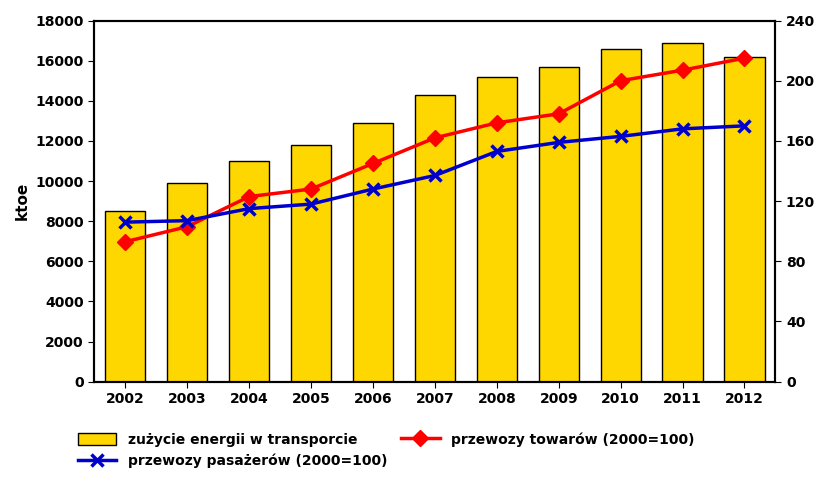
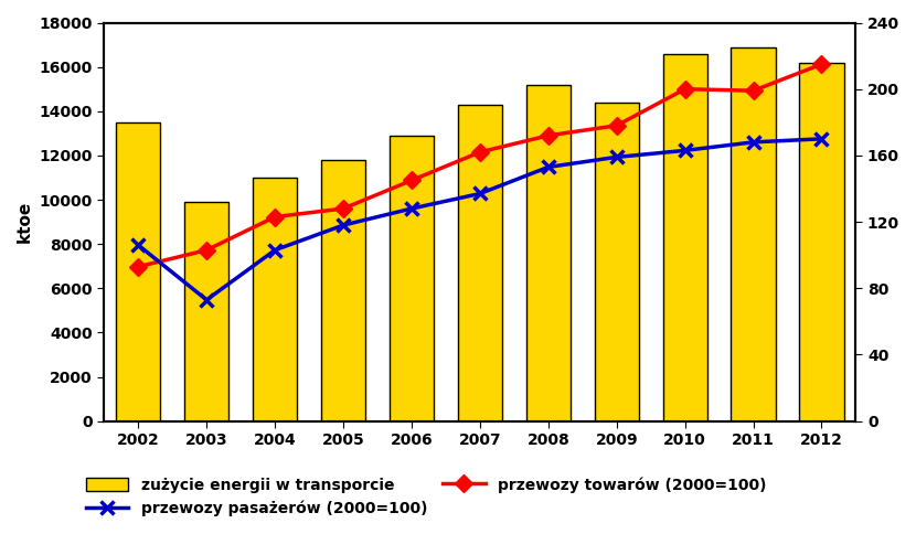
zużycie energii w transporcie/2002: 8500 -> 13500
przewozy pasażerów (2000=100)/2003: 107 -> 73
przewozy pasażerów (2000=100)/2004: 115 -> 103
zużycie energii w transporcie/2009: 15700 -> 14400
przewozy towarów (2000=100)/2011: 207 -> 199
